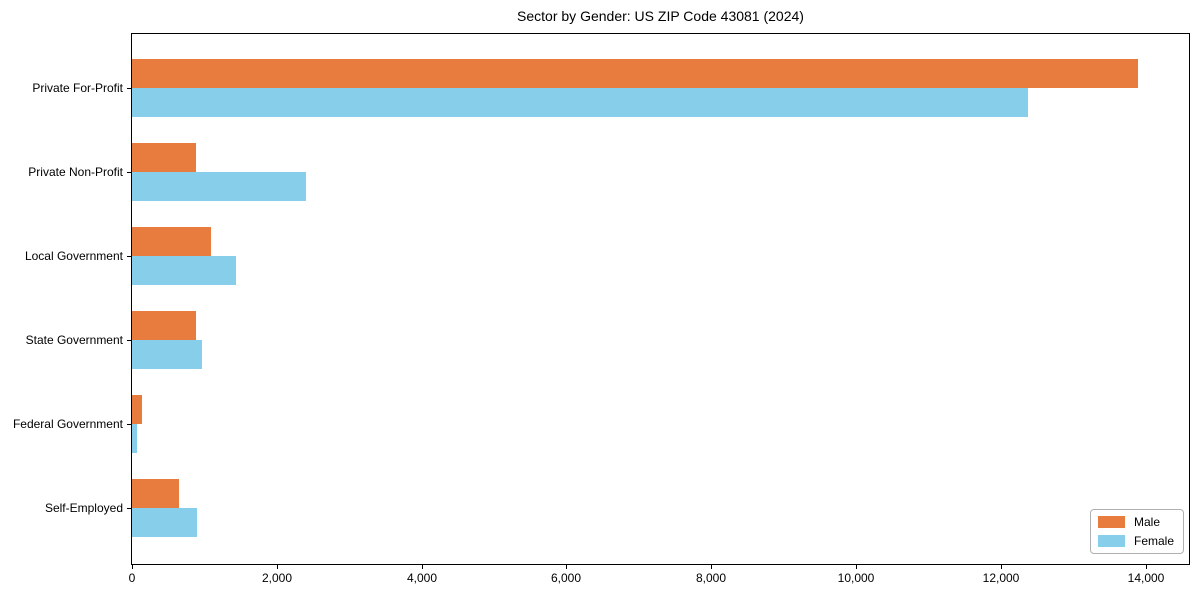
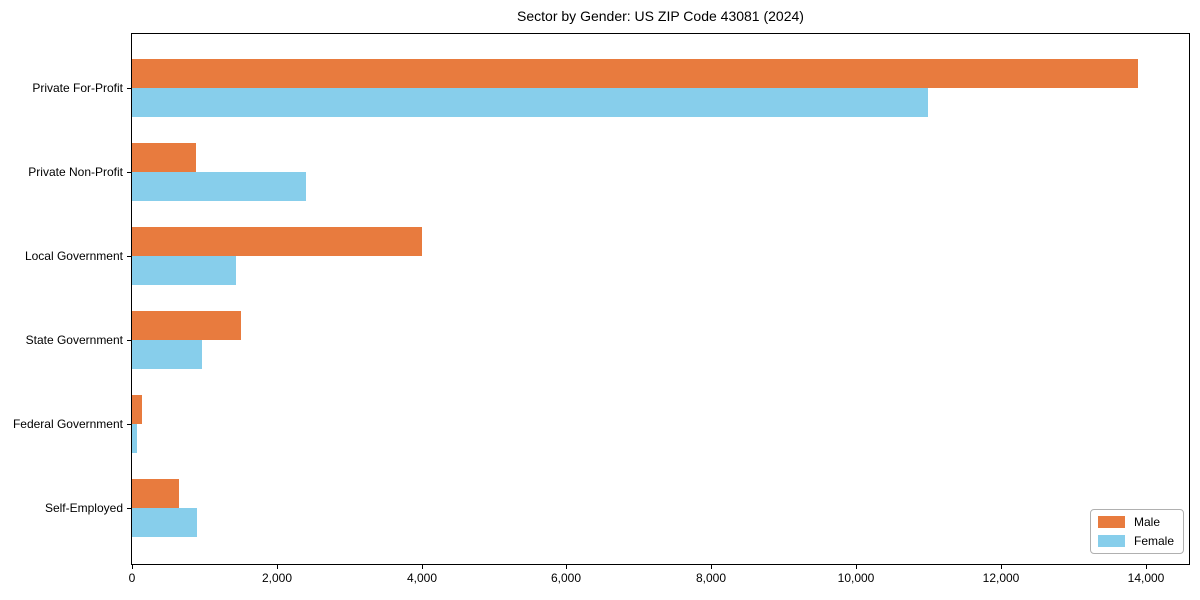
Female/Private For-Profit: 12400 -> 11000
Male/Local Government: 1100 -> 4000
Male/State Government: 900 -> 1500
